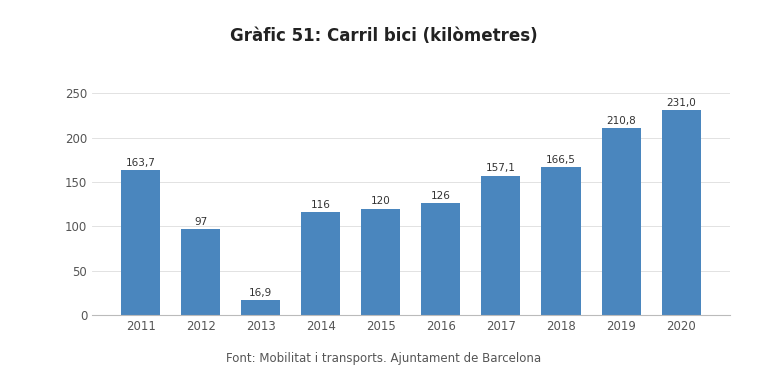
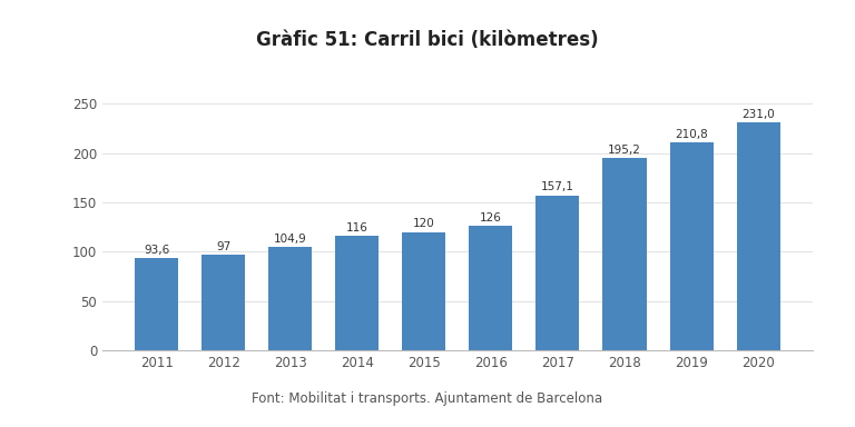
2011: 163,7 -> 93,6
2013: 16,9 -> 104,9
2018: 166,5 -> 195,2
